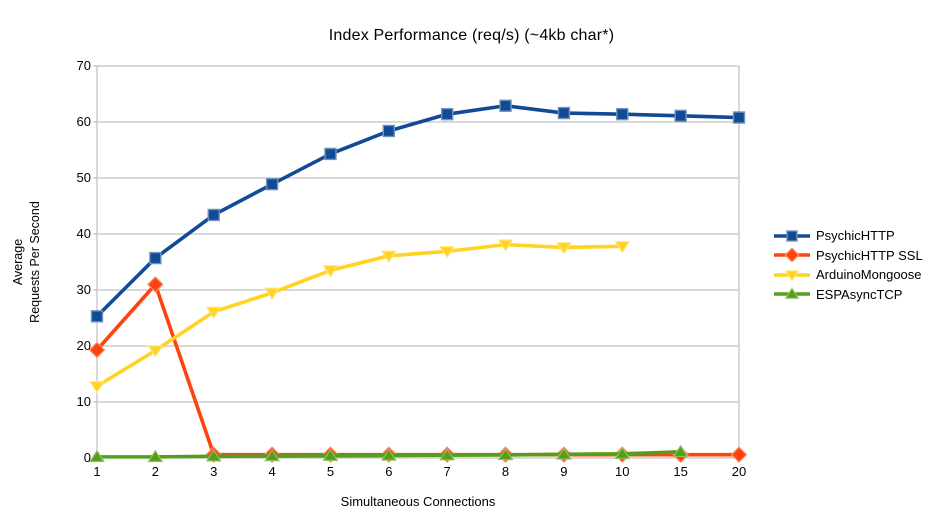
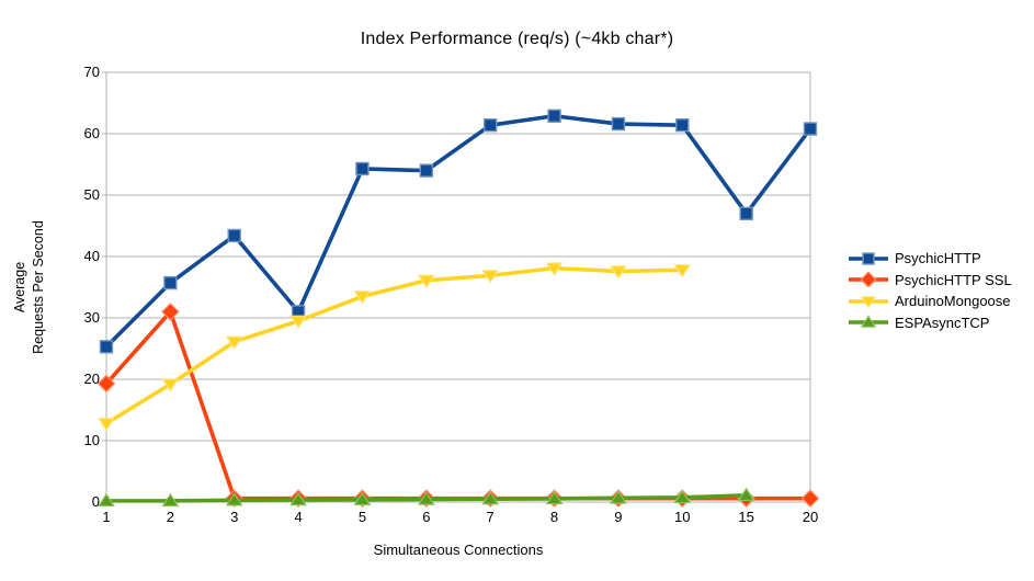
PsychicHTTP/4: 49 -> 31
PsychicHTTP/6: 58 -> 54
PsychicHTTP/15: 61 -> 47
